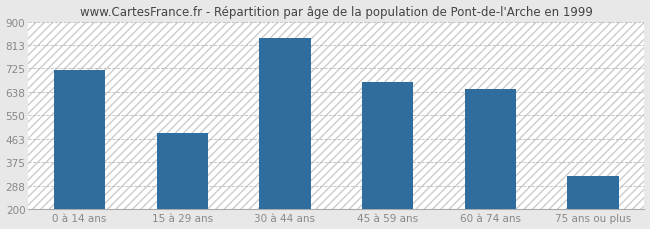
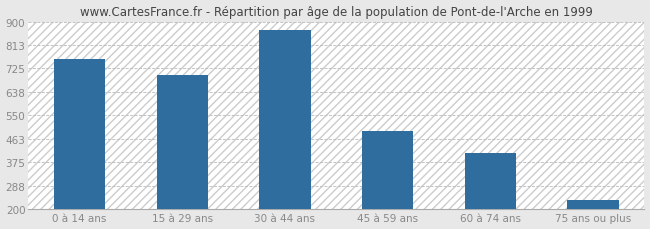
0 à 14 ans: 720 -> 760
15 à 29 ans: 485 -> 700
30 à 44 ans: 840 -> 868
45 à 59 ans: 675 -> 490
60 à 74 ans: 650 -> 410
75 ans ou plus: 325 -> 235
